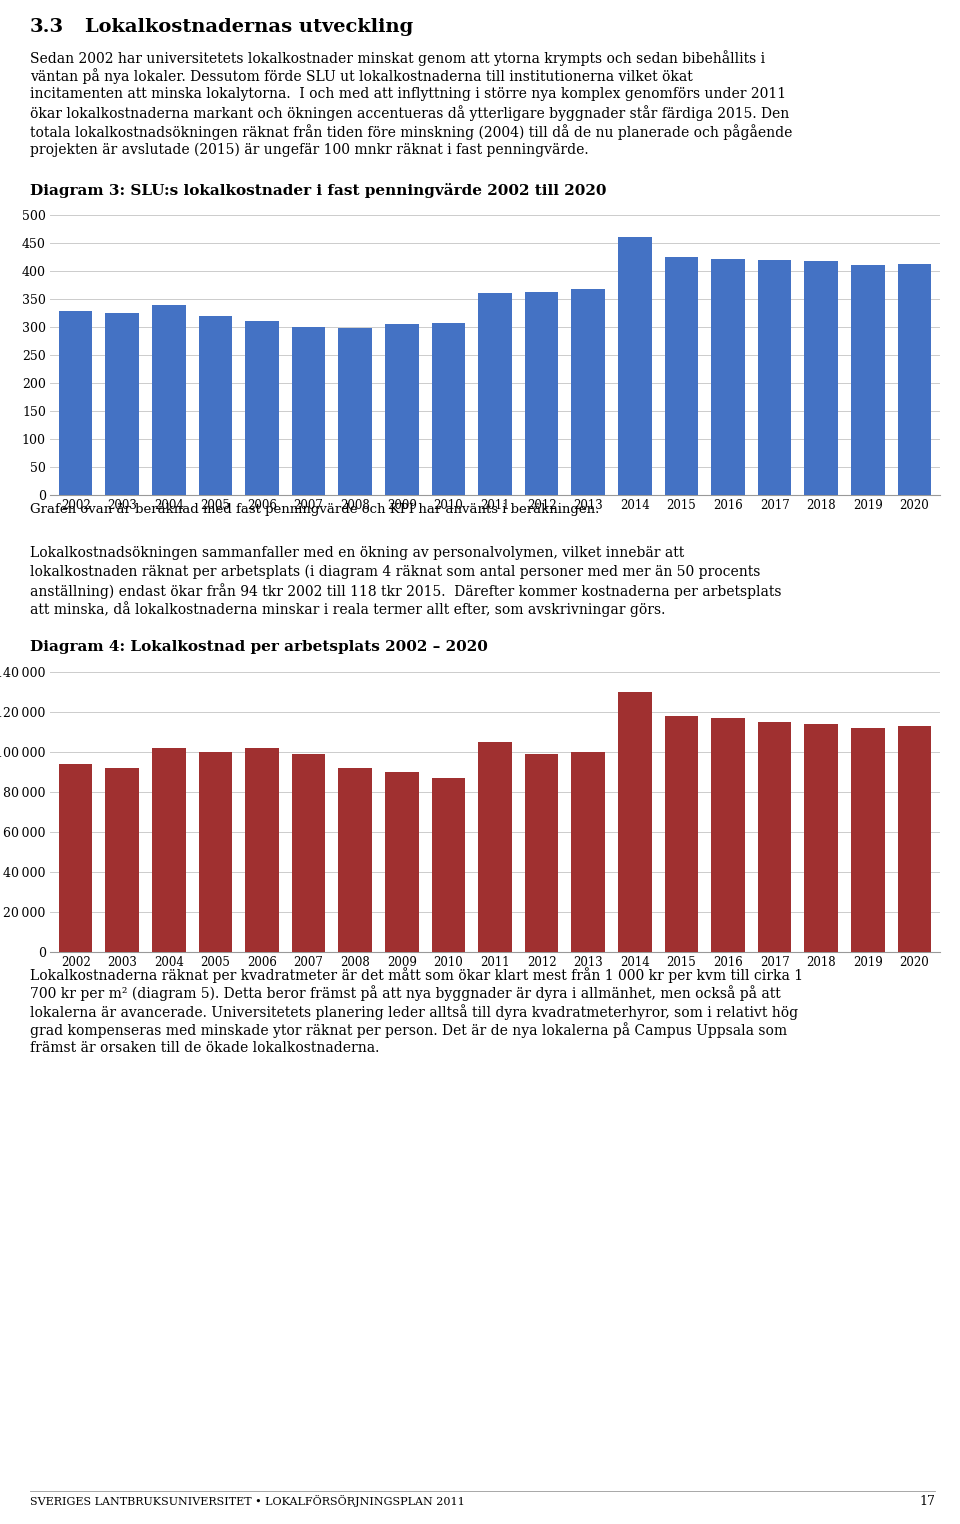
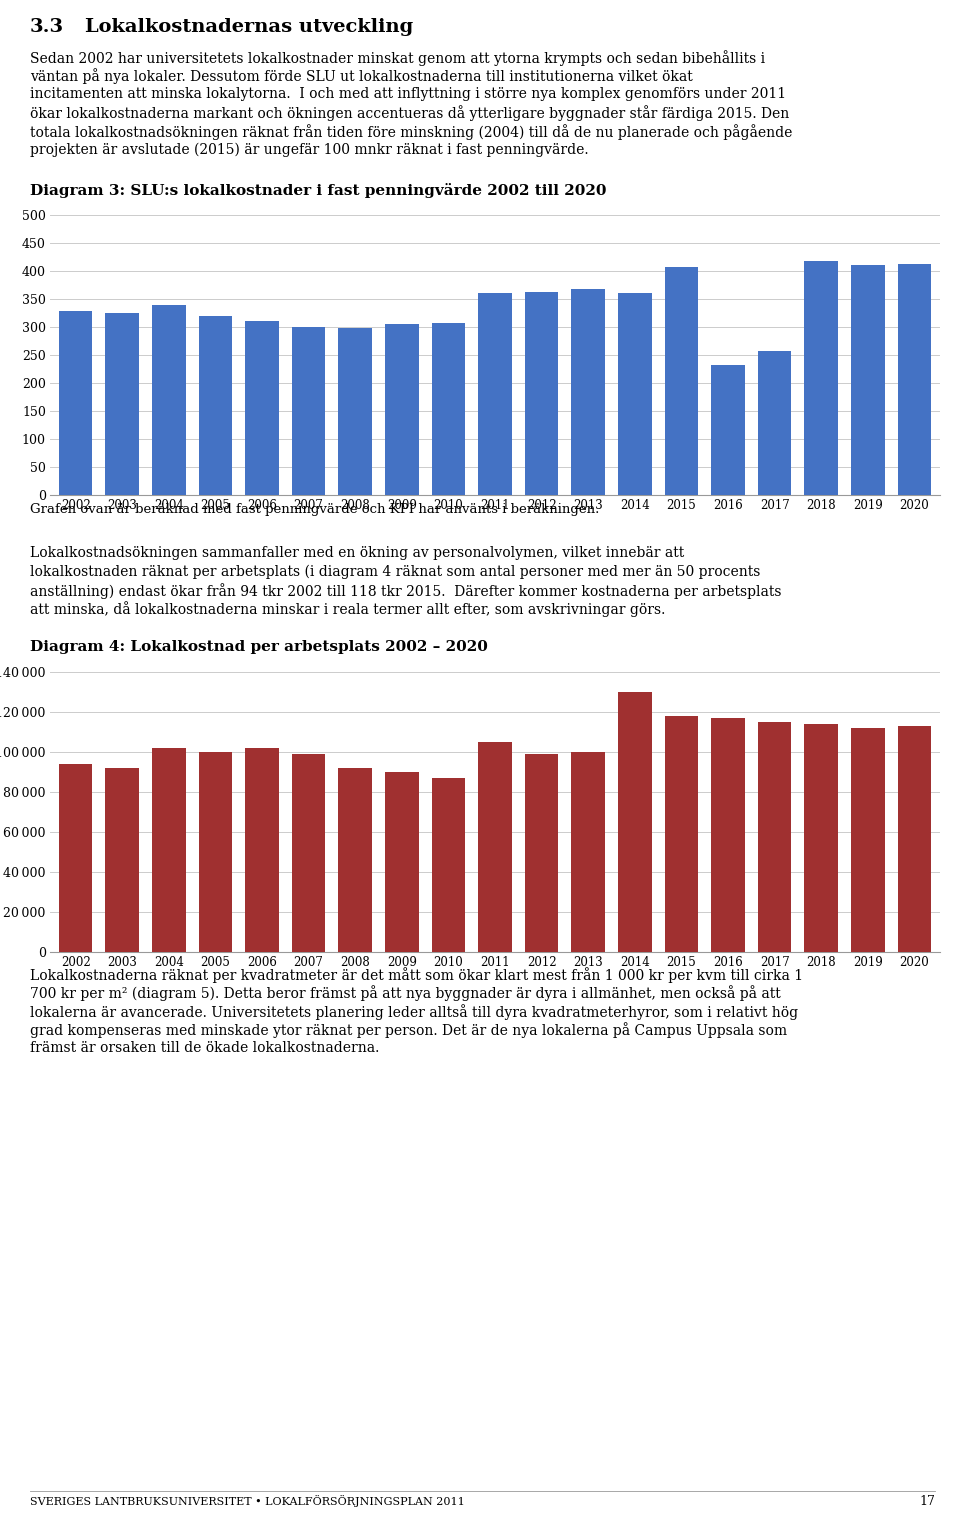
2014: 460 -> 360
2015: 425 -> 408
2016: 422 -> 232
2017: 420 -> 258
